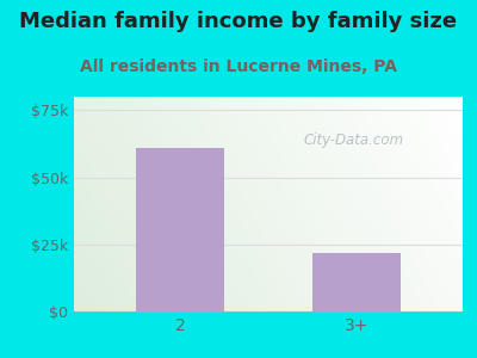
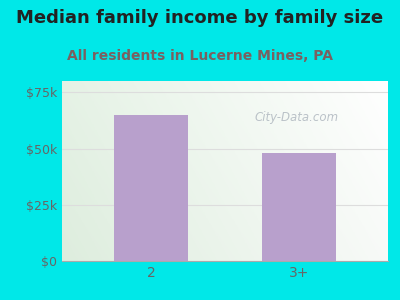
2: $61k -> $65k
3+: $22k -> $48k
